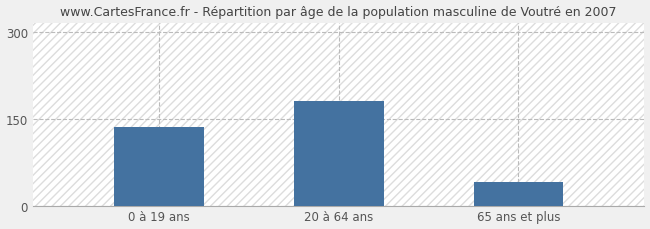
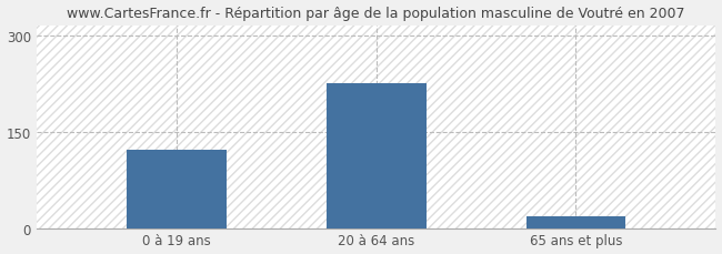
0 à 19 ans: 135 -> 122
20 à 64 ans: 181 -> 226
65 ans et plus: 40 -> 18
